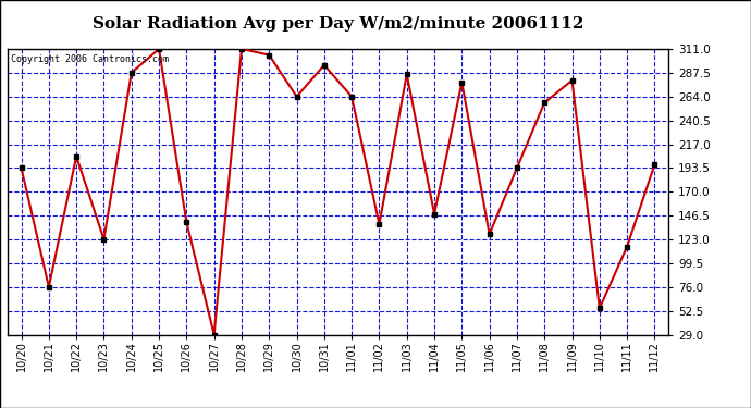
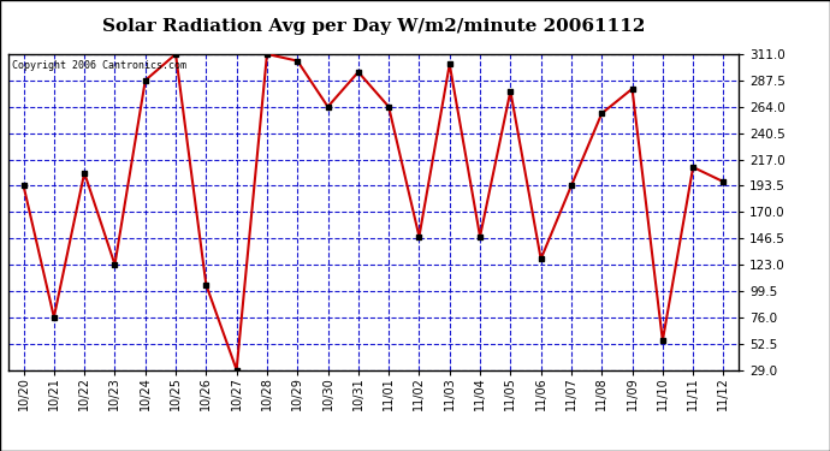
10/26: 140 -> 105
11/02: 138 -> 148
11/03: 286 -> 302
11/11: 116 -> 210
